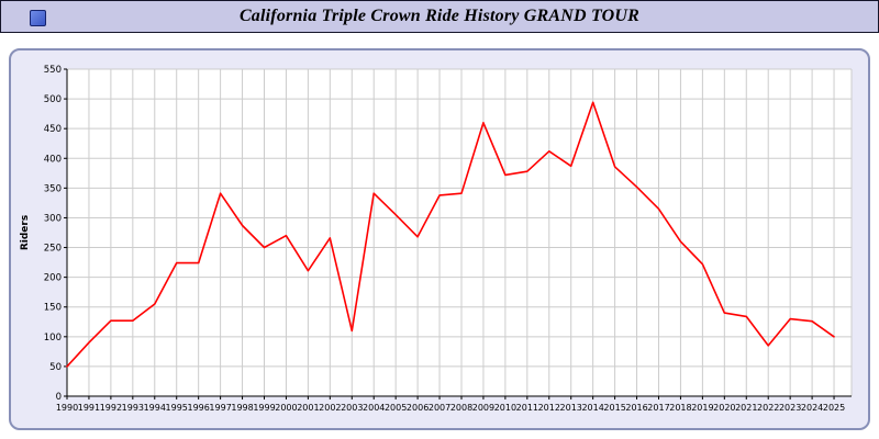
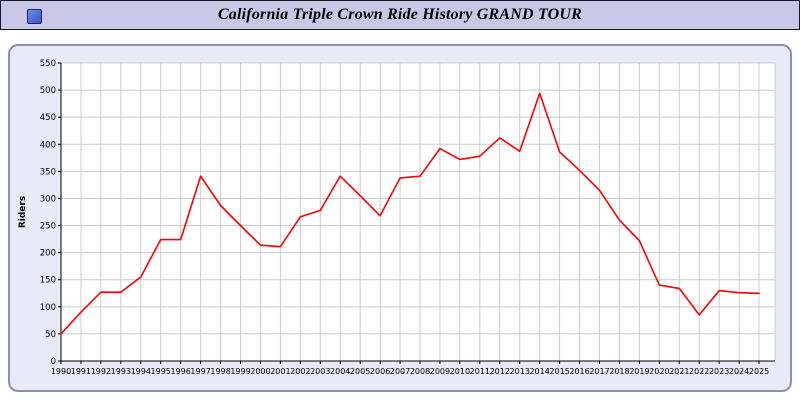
2000: 270 -> 210
2003: 110 -> 280
2009: 460 -> 390
2025: 100 -> 120
